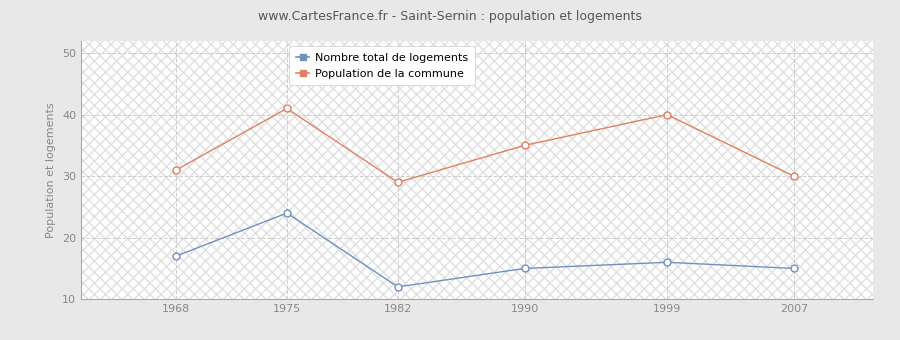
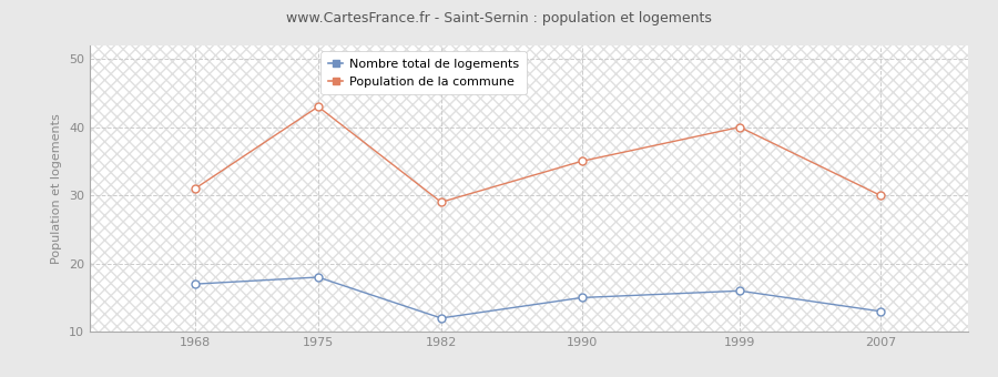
Nombre total de logements/1975: 24 -> 18
Population de la commune/1975: 41 -> 43
Nombre total de logements/2007: 15 -> 13
